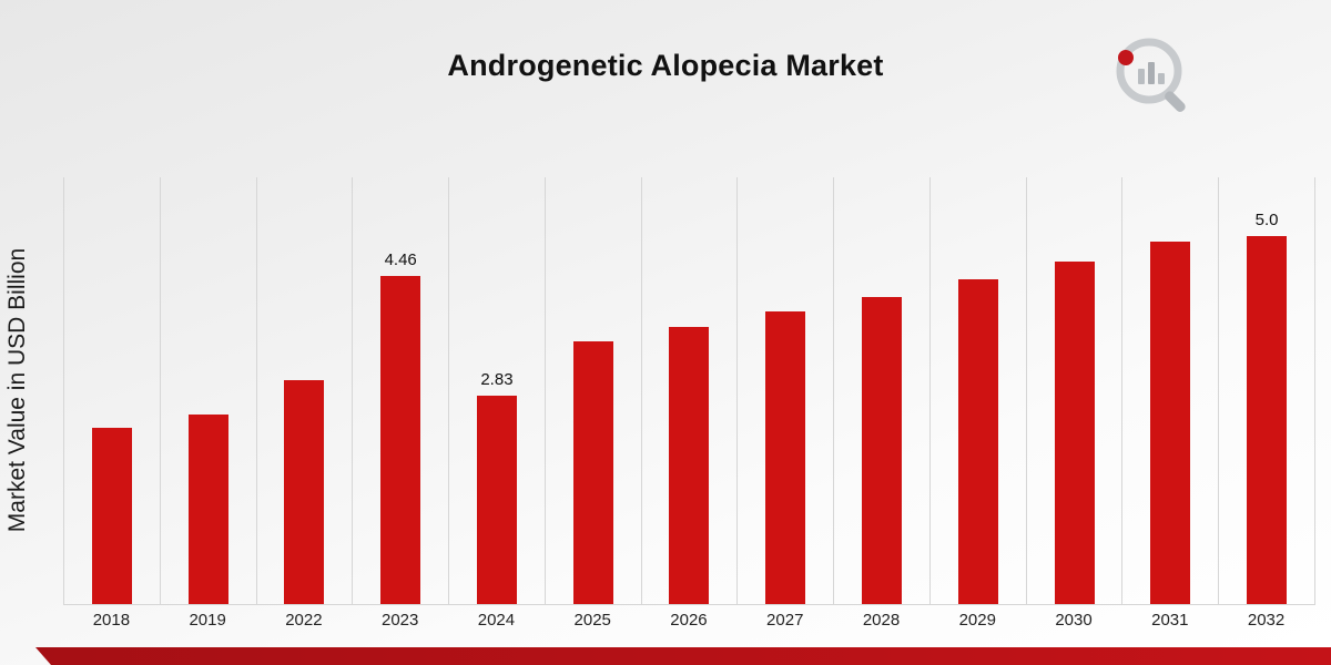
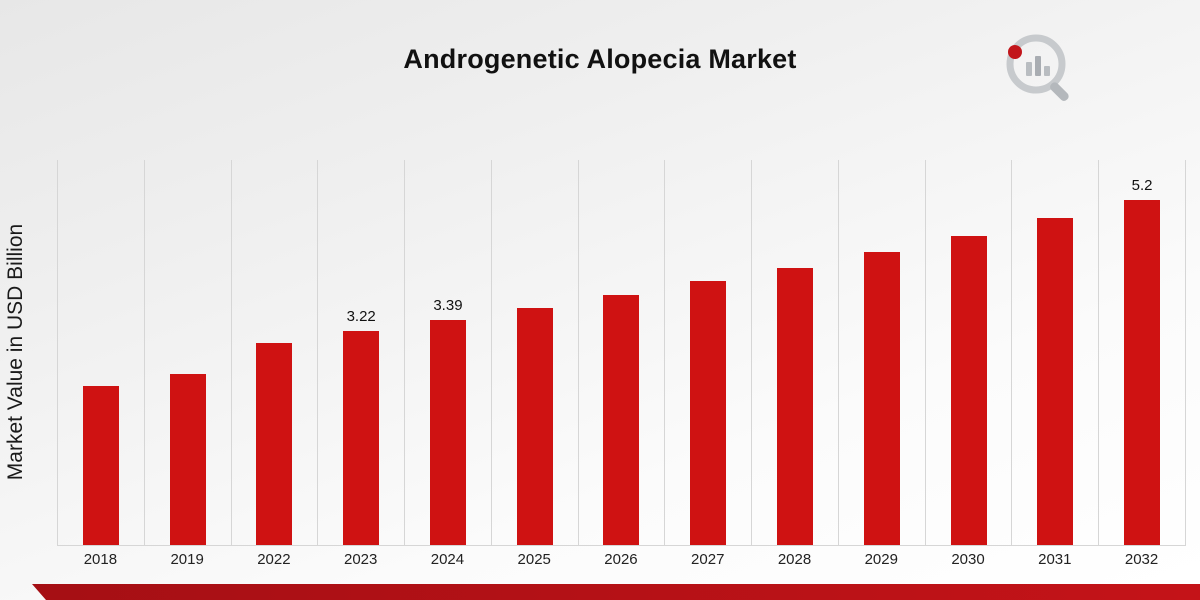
2023: 4.46 -> 3.22
2024: 2.83 -> 3.39
2032: 5.0 -> 5.2
